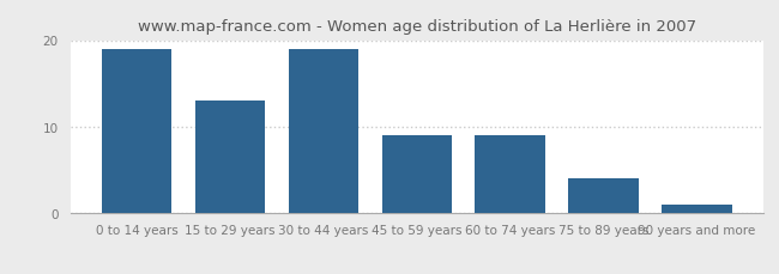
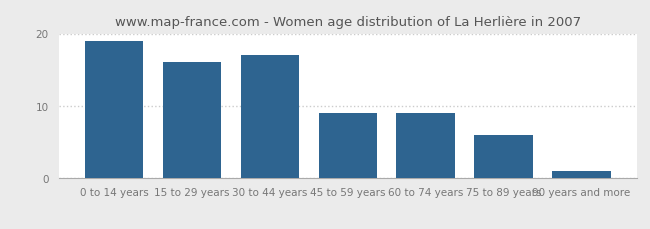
15 to 29 years: 13 -> 16
30 to 44 years: 19 -> 17
75 to 89 years: 4 -> 6
